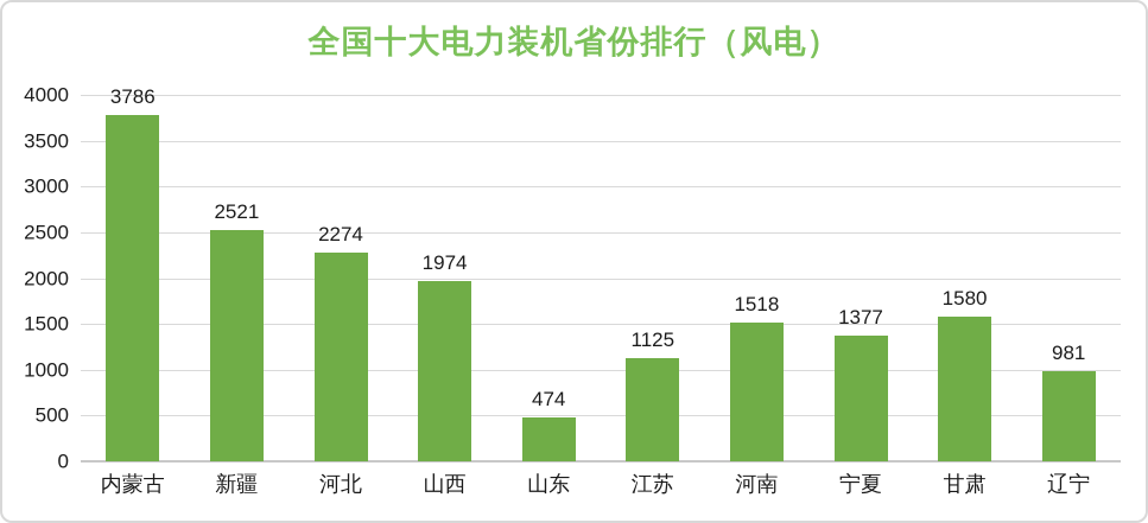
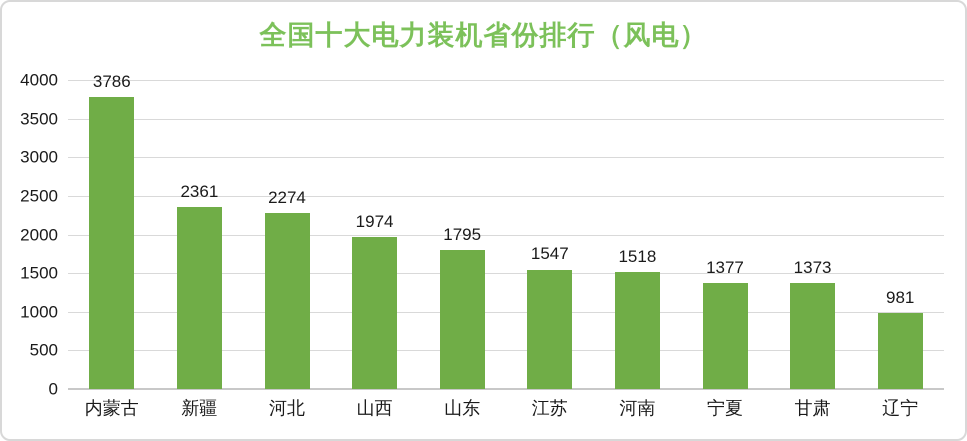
新疆: 2521 -> 2361
山东: 474 -> 1795
江苏: 1125 -> 1547
甘肃: 1580 -> 1373
